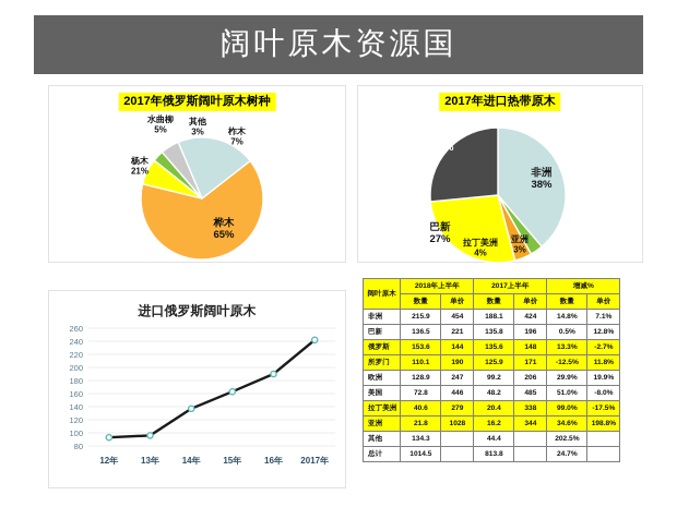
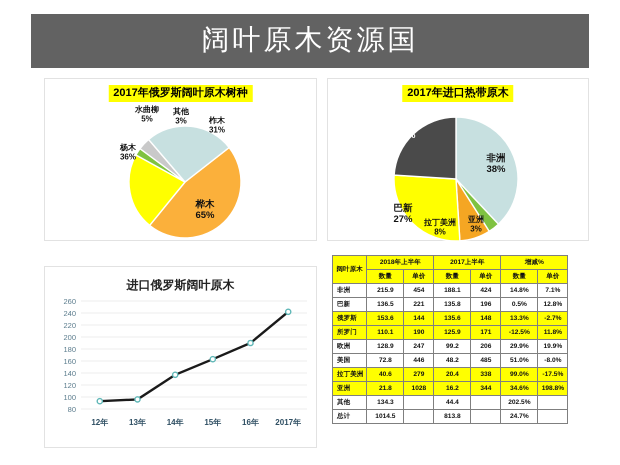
2017年俄罗斯阔叶原木树种/柞木: 7% -> 31%
2017年俄罗斯阔叶原木树种/杨木: 21% -> 36%
2017年进口热带原木/拉丁美洲: 4% -> 8%
2017年进口热带原木/所罗门: 26% -> 24%
